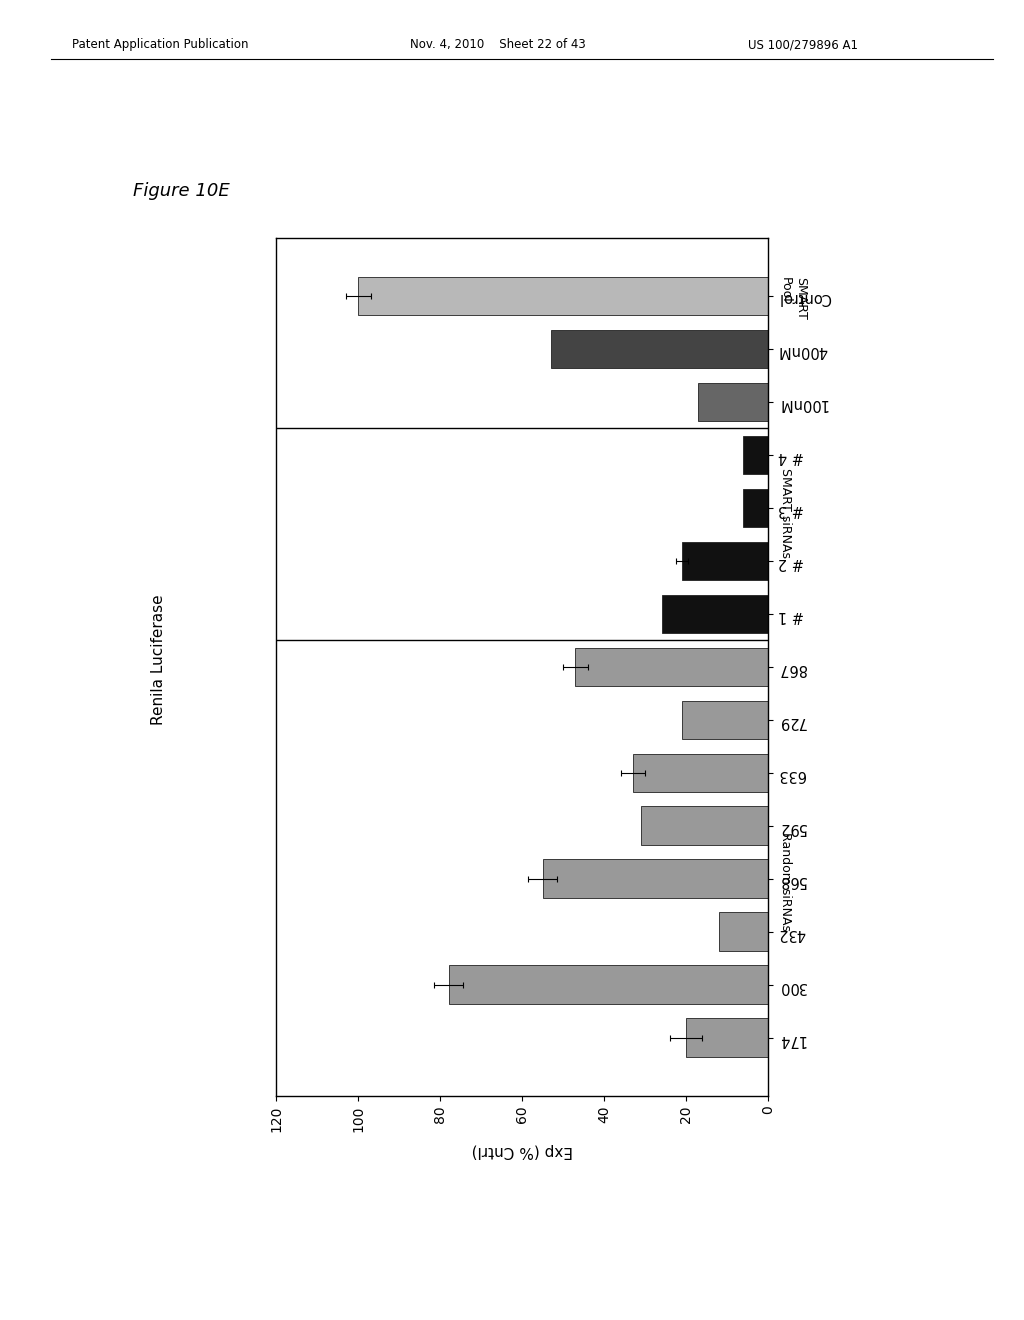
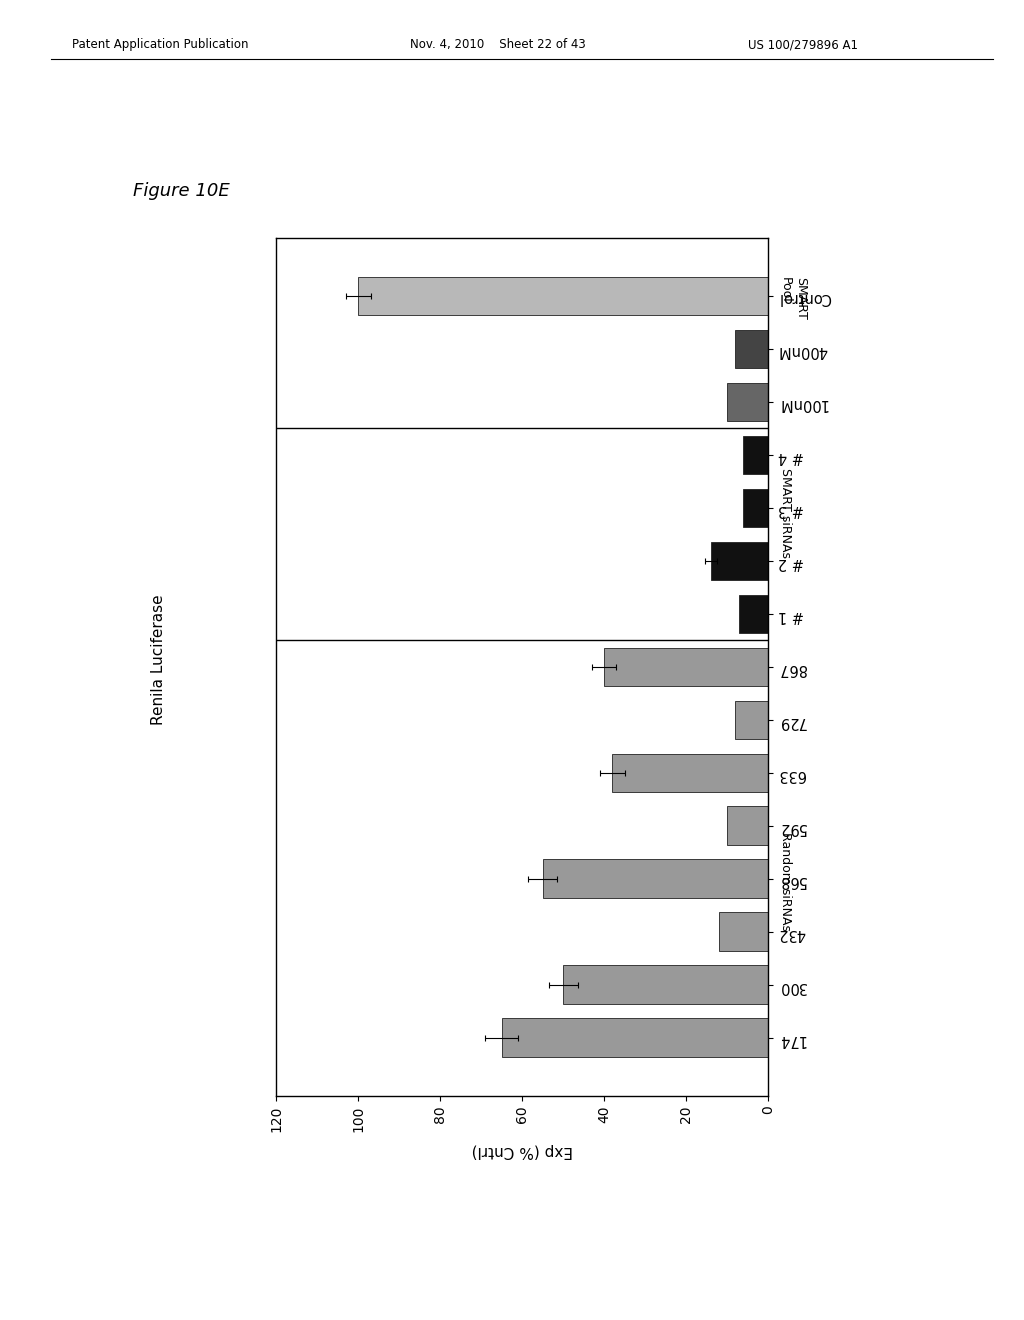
400nM: 53 -> 8
100nM: 17 -> 10
# 2: 21 -> 14
# 1: 26 -> 7
867: 47 -> 40
729: 21 -> 8
633: 33 -> 38
592: 31 -> 10
300: 78 -> 50
174: 20 -> 65
